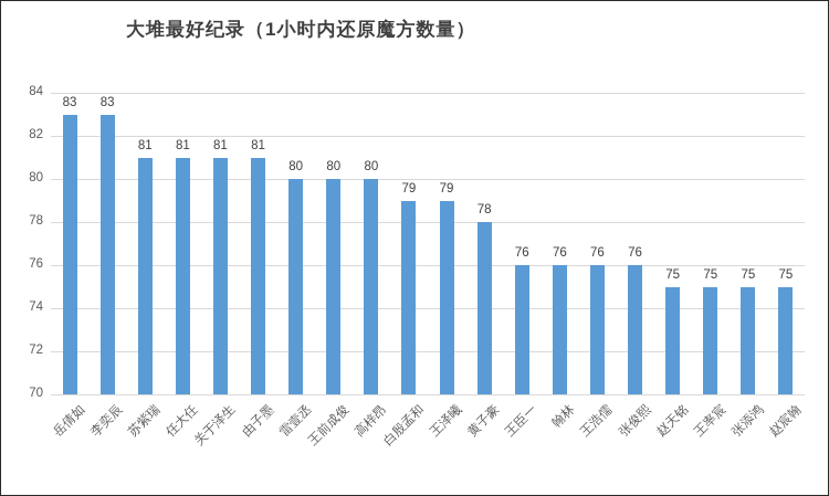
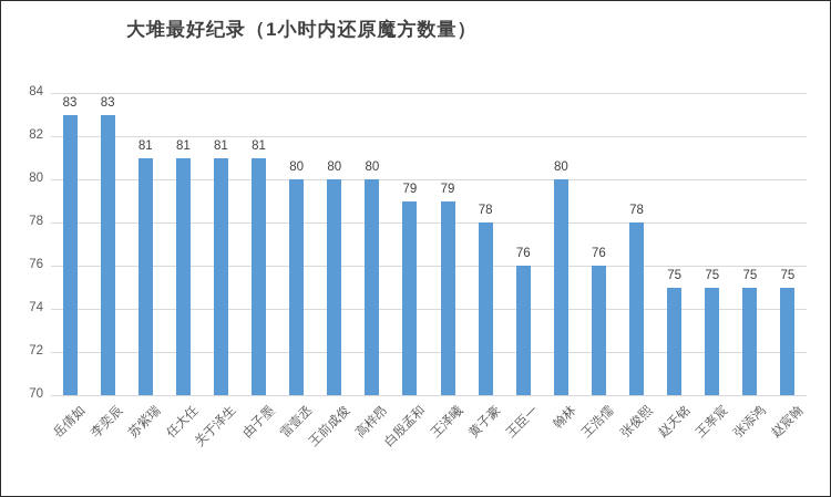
翰林: 76 -> 80
张俊熙: 76 -> 78
